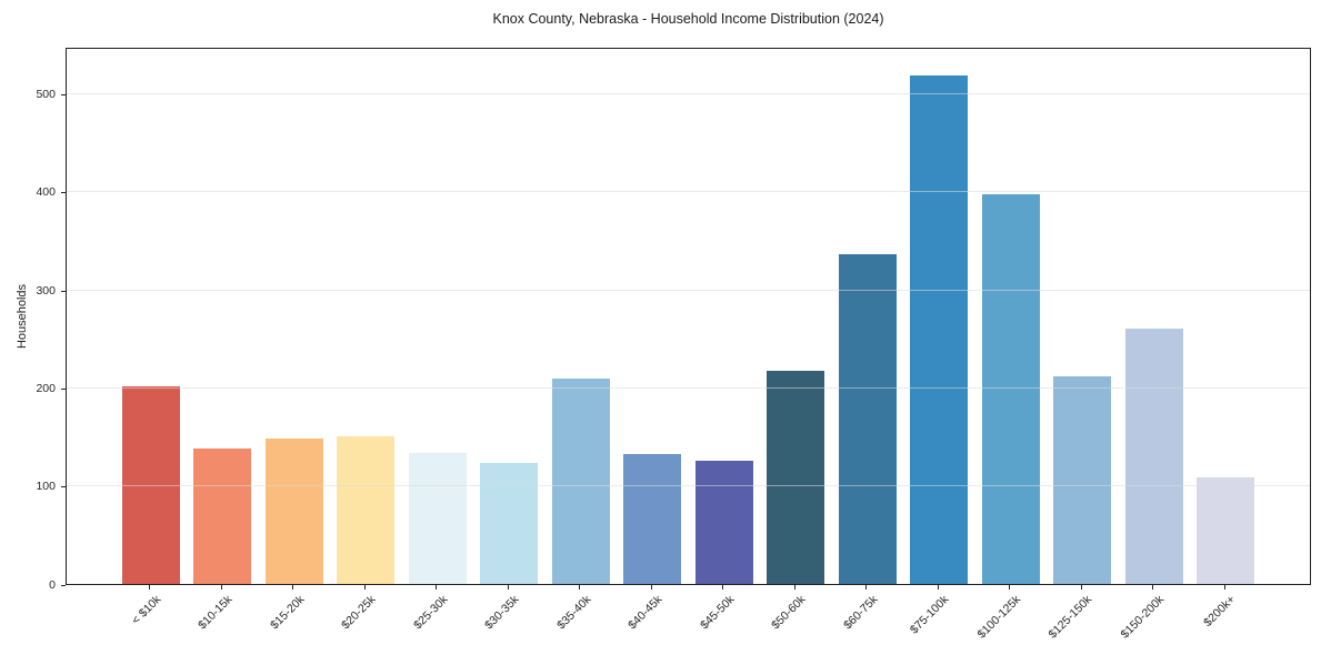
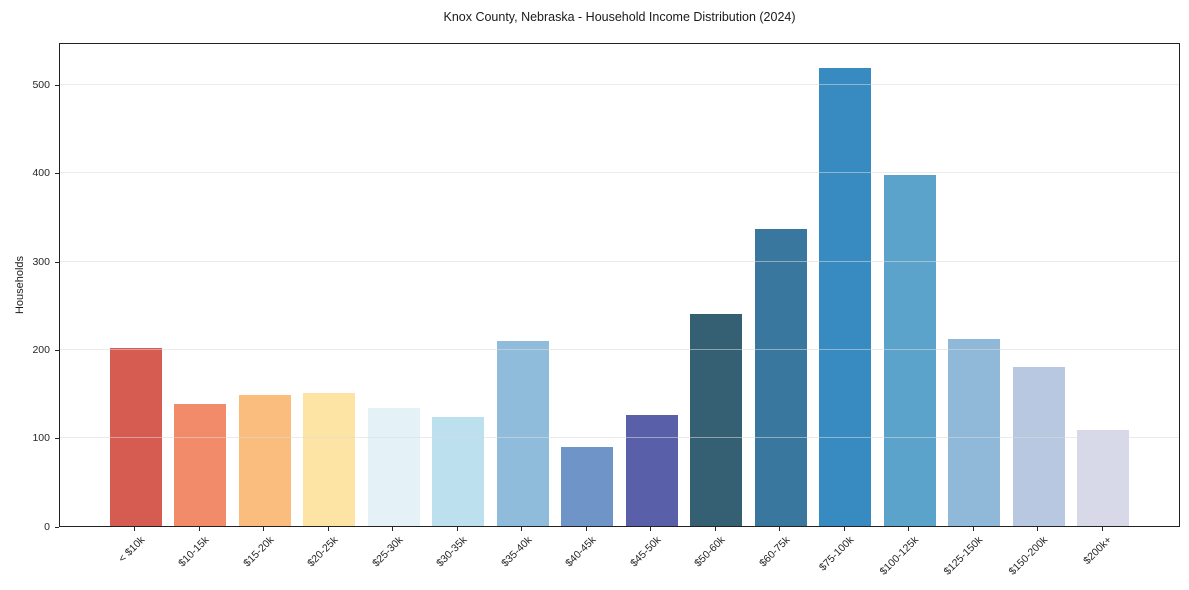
$40-45k: 130 -> 90
$50-60k: 220 -> 240
$150-200k: 260 -> 180
